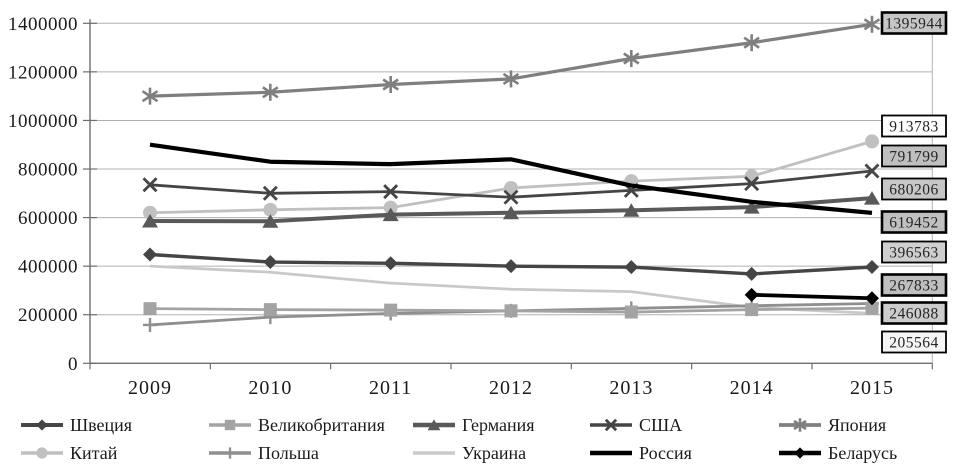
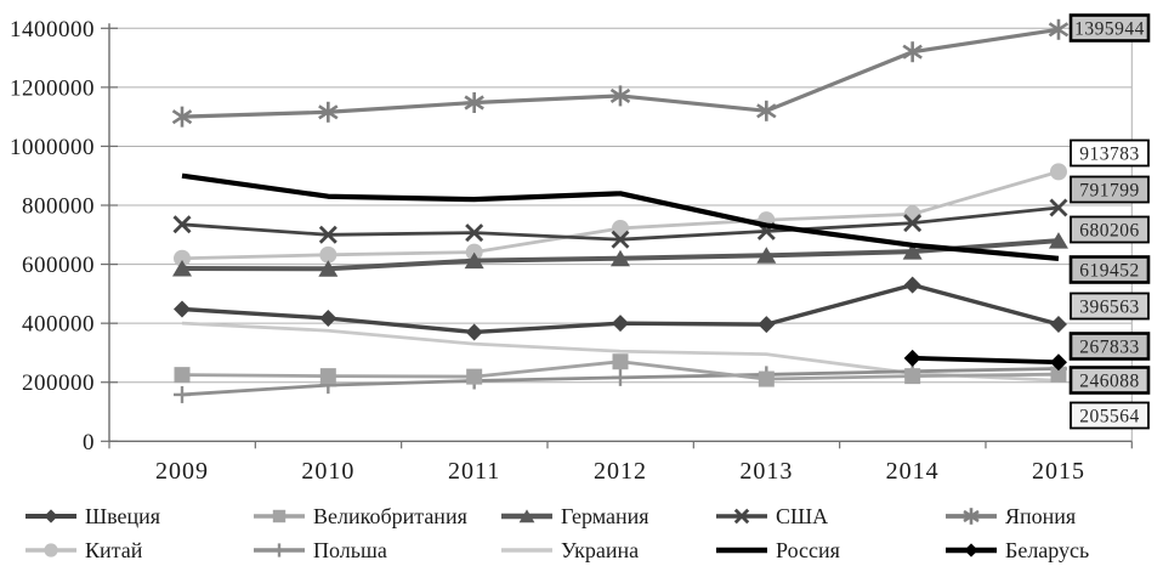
Швеция/2011: 410000 -> 370000
Великобритания/2012: 220000 -> 270000
Япония/2013: 1260000 -> 1120000
Швеция/2014: 370000 -> 530000
